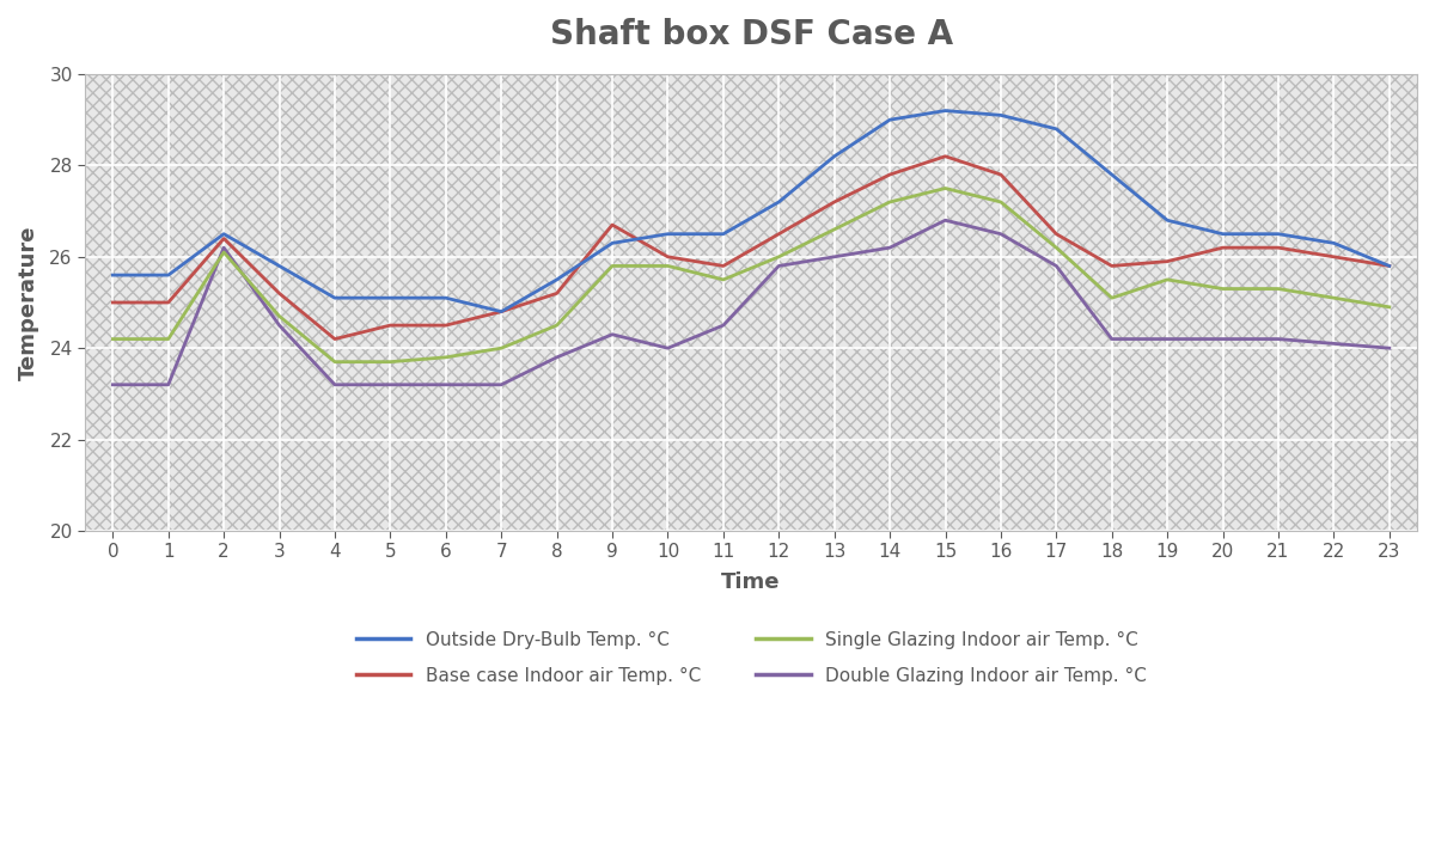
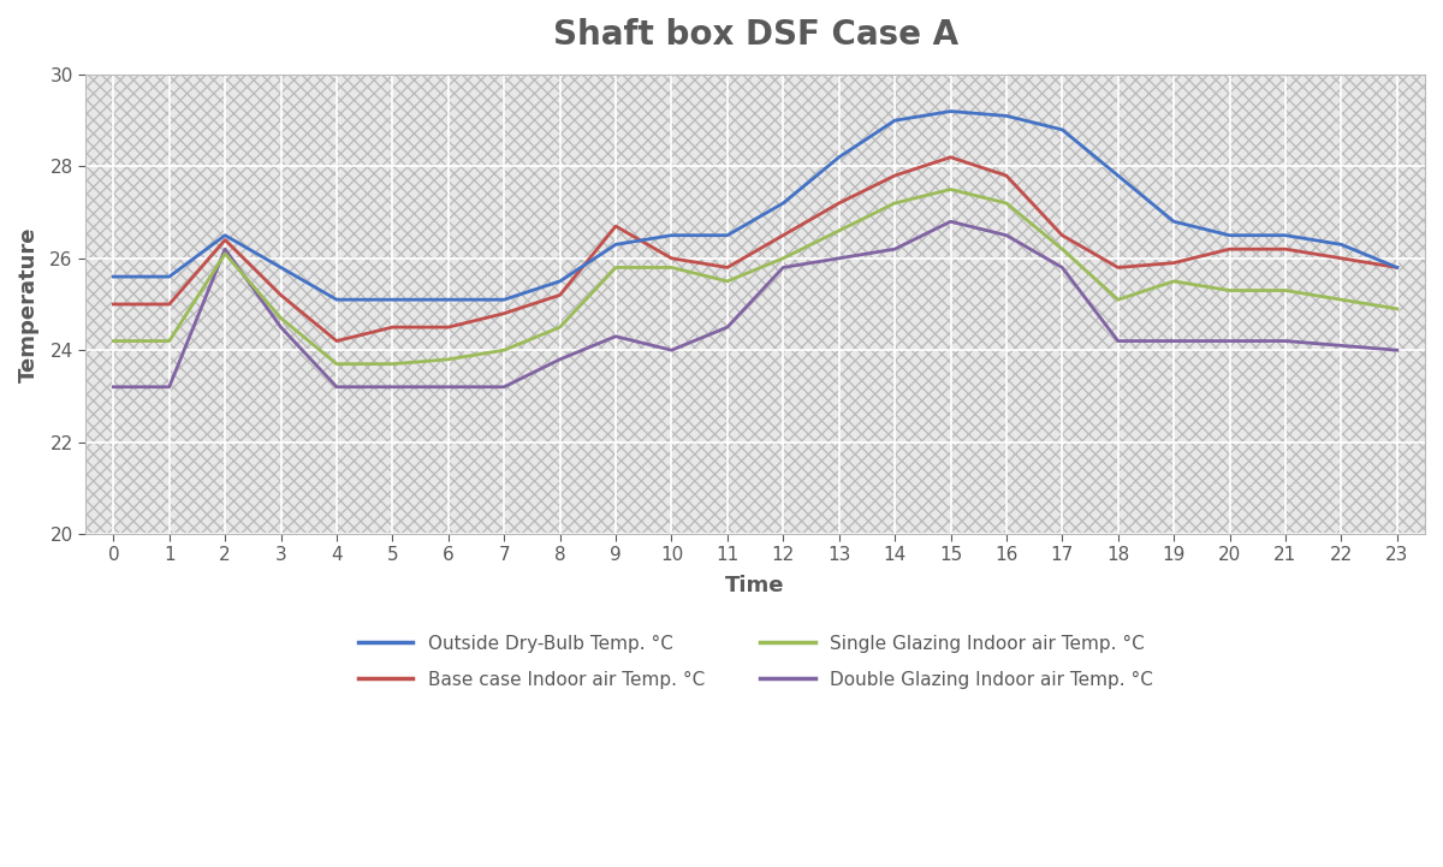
Outside Dry-Bulb Temp. °C/7: 24.8 -> 25.1
